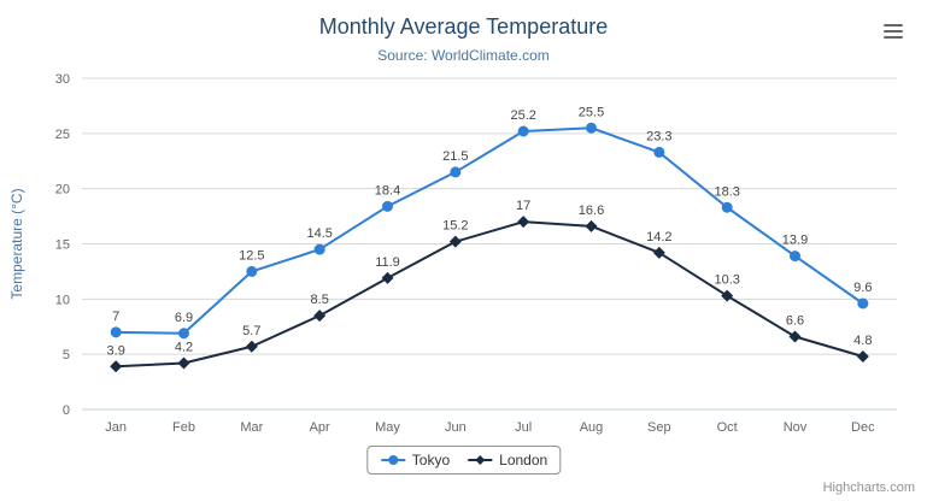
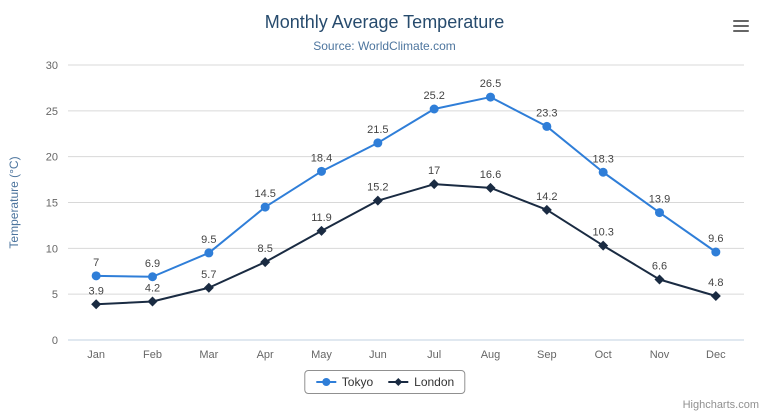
Tokyo/Mar: 12.5 -> 9.5
Tokyo/Aug: 25.5 -> 26.5
